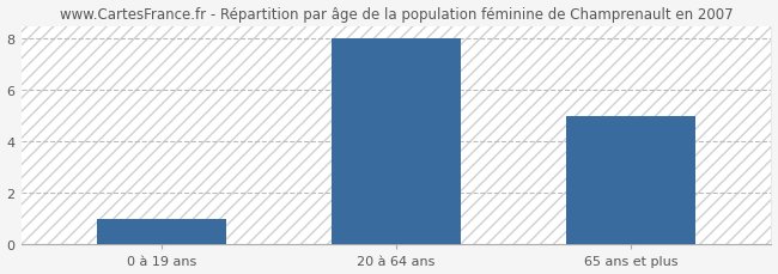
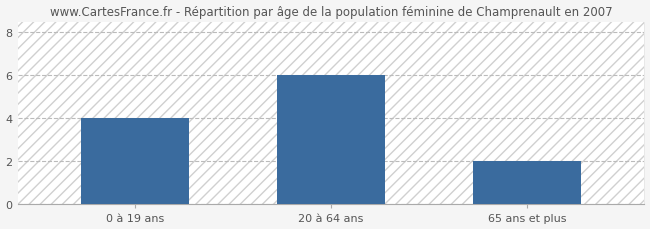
0 à 19 ans: 1 -> 4
20 à 64 ans: 8 -> 6
65 ans et plus: 5 -> 2
